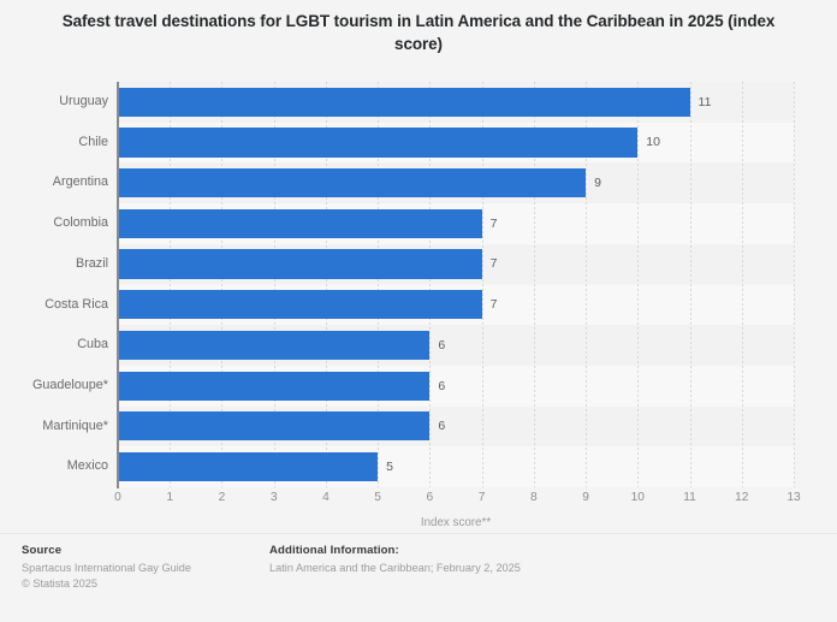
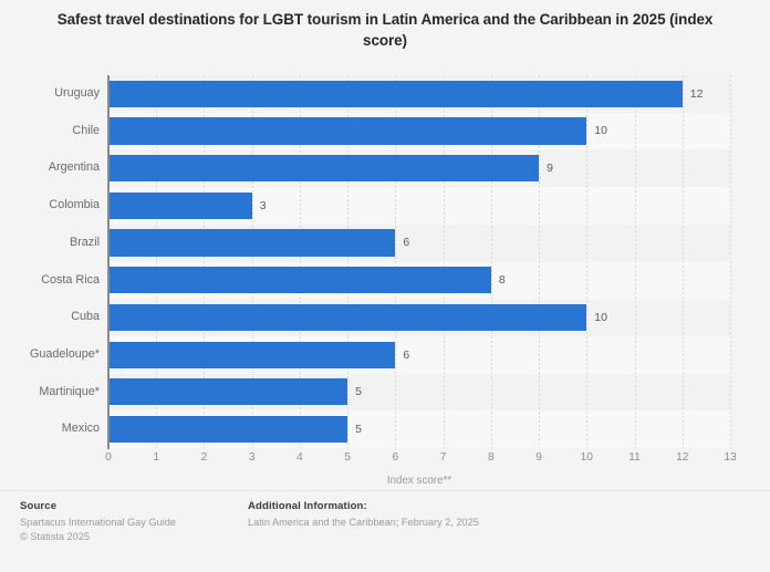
Uruguay: 11 -> 12
Colombia: 7 -> 3
Brazil: 7 -> 6
Costa Rica: 7 -> 8
Cuba: 6 -> 10
Martinique*: 6 -> 5
